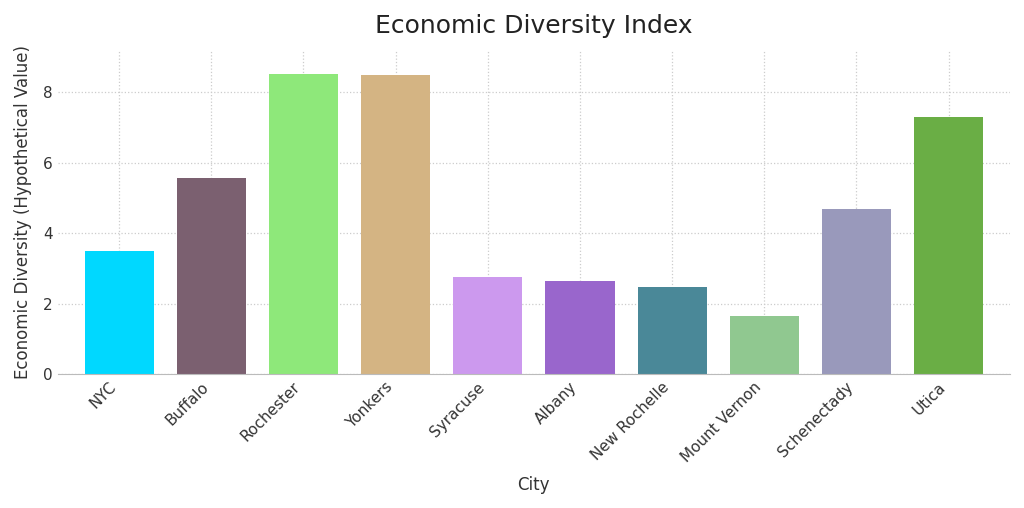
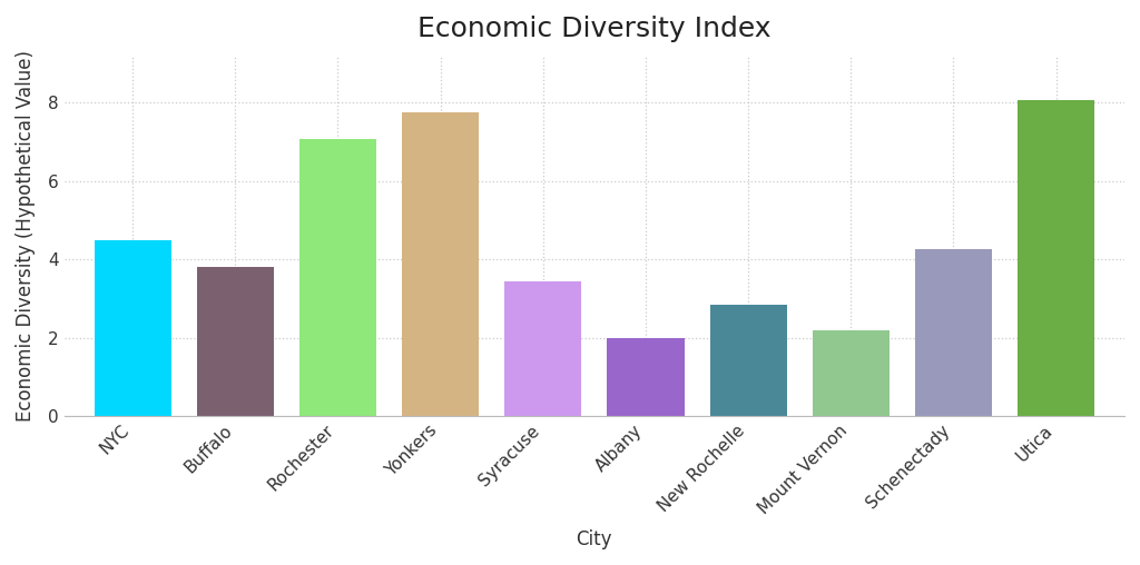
NYC: 3.50 -> 4.50
Buffalo: 5.55 -> 3.80
Rochester: 8.50 -> 7.05
Yonkers: 8.48 -> 7.75
Syracuse: 2.75 -> 3.45
Albany: 2.65 -> 2.00
New Rochelle: 2.48 -> 2.85
Mount Vernon: 1.65 -> 2.20
Schenectady: 4.68 -> 4.25
Utica: 7.30 -> 8.05
